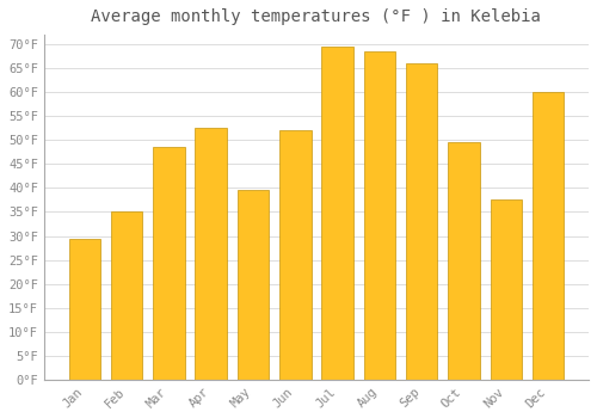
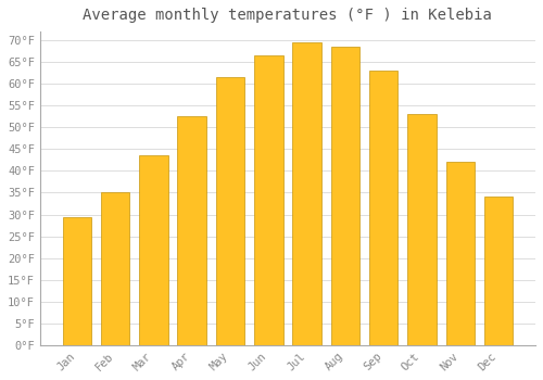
Mar: 48.5°F -> 43.5°F
May: 39.5°F -> 61.5°F
Jun: 52.0°F -> 66.5°F
Sep: 66.0°F -> 63.0°F
Oct: 49.5°F -> 53.0°F
Nov: 37.5°F -> 42.0°F
Dec: 60.0°F -> 34.0°F
